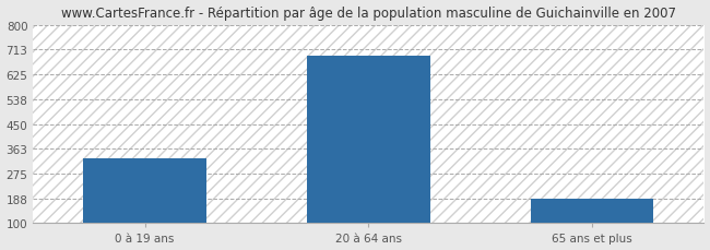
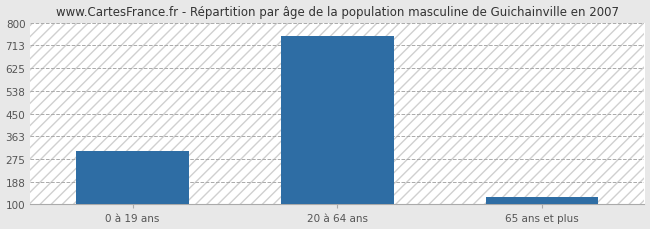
0 à 19 ans: 330 -> 305
20 à 64 ans: 690 -> 750
65 ans et plus: 185 -> 130
